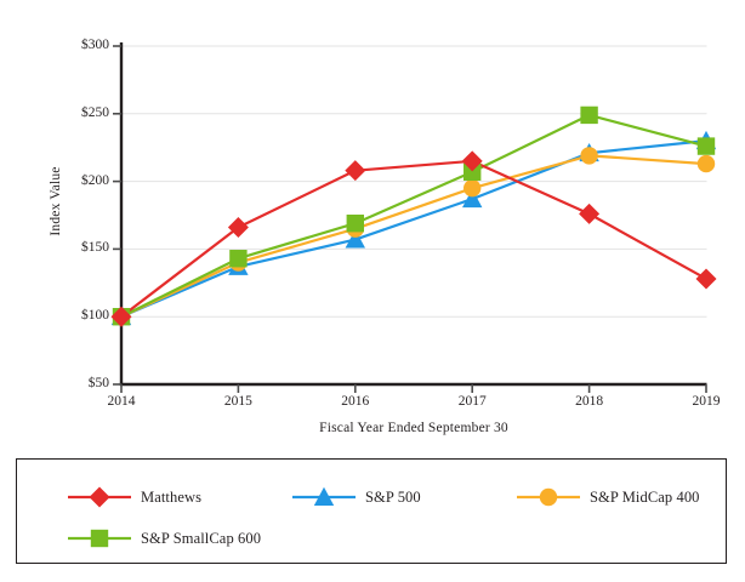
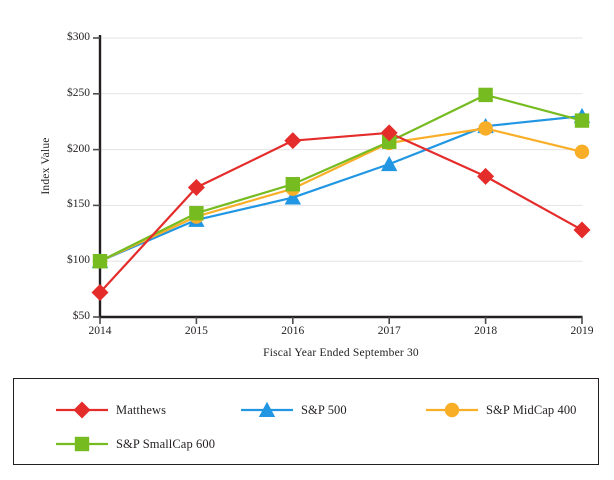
Matthews/2014: $100 -> $72
S&P MidCap 400/2017: $195 -> $206
S&P MidCap 400/2019: $213 -> $198
